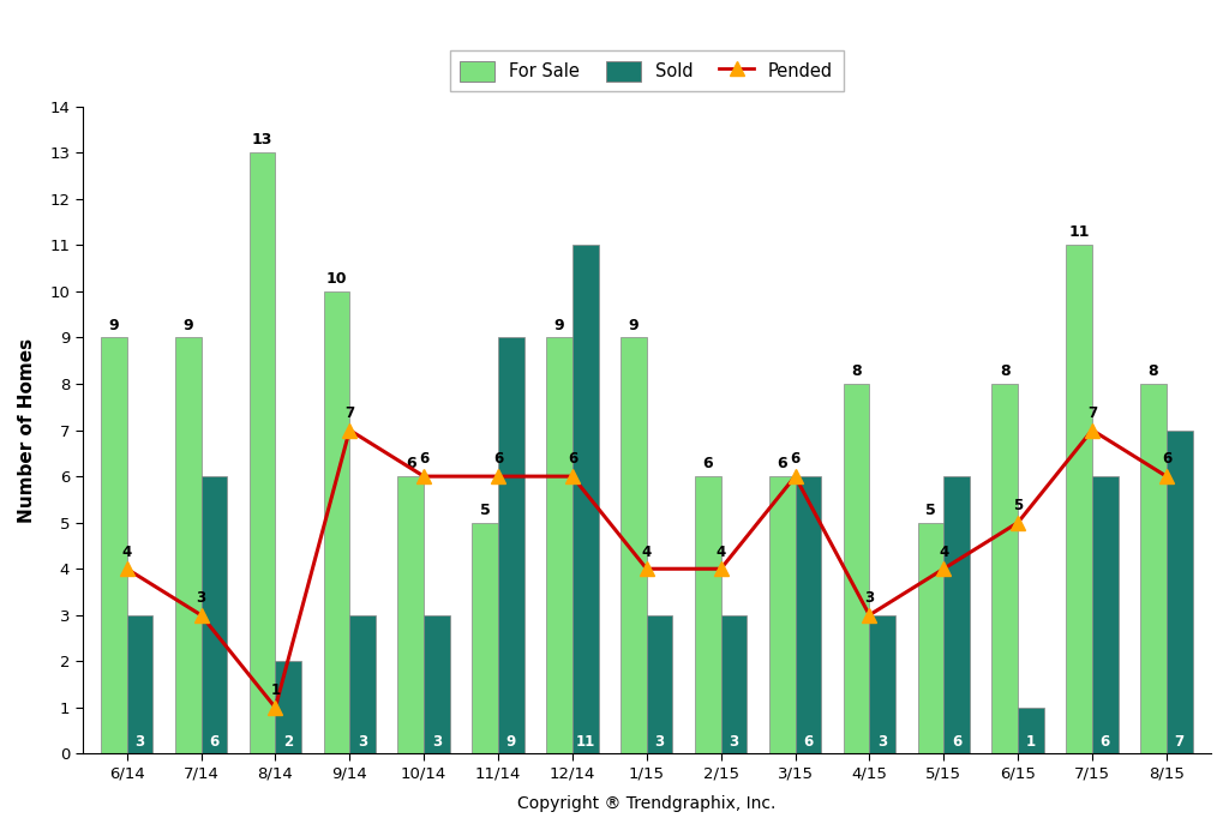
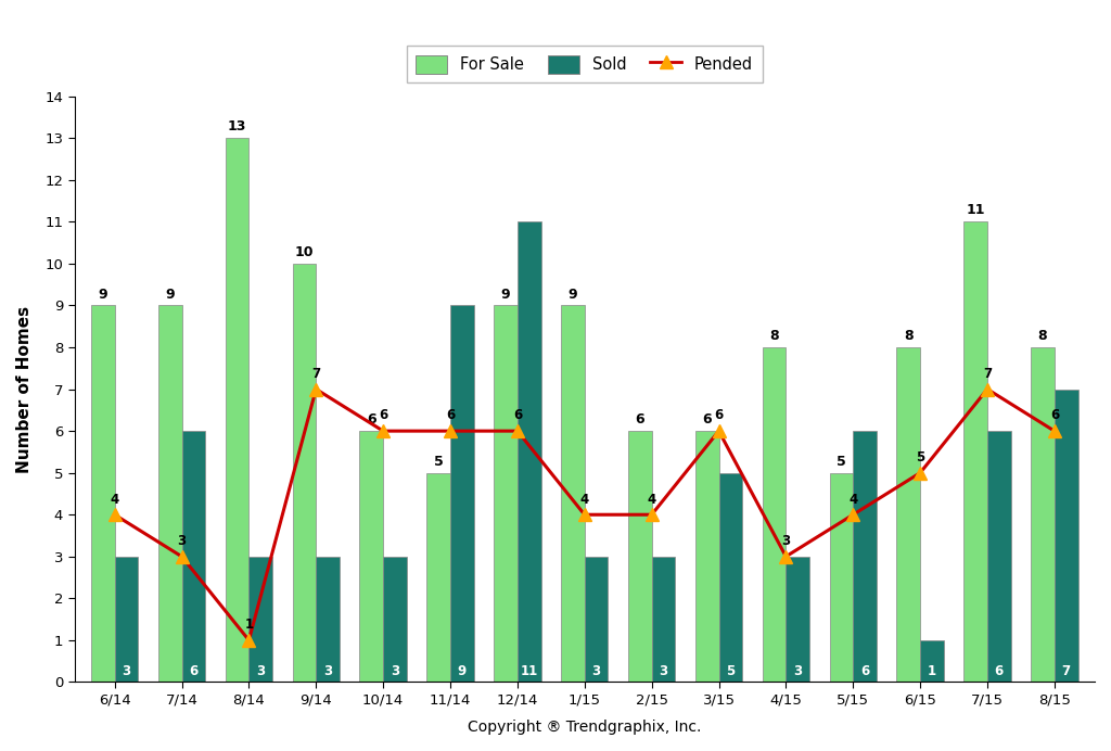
Sold/8/14: 2 -> 3
Sold/3/15: 6 -> 5
